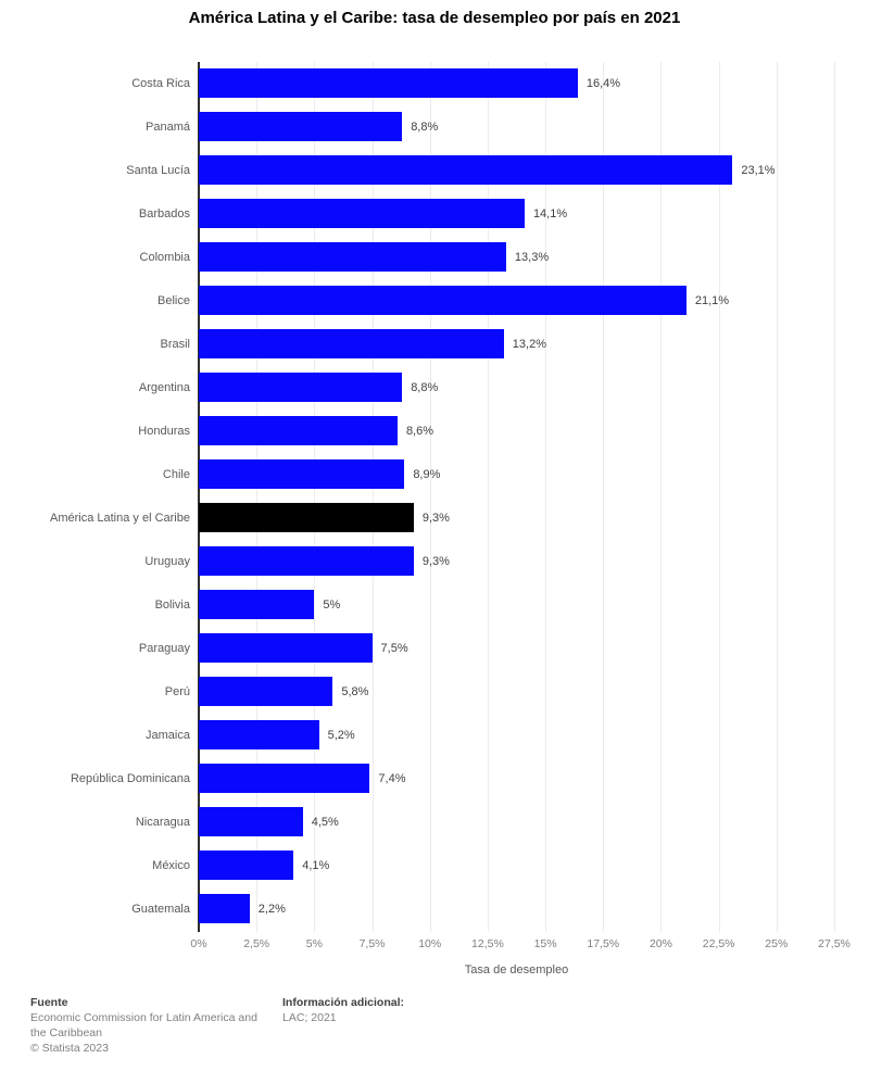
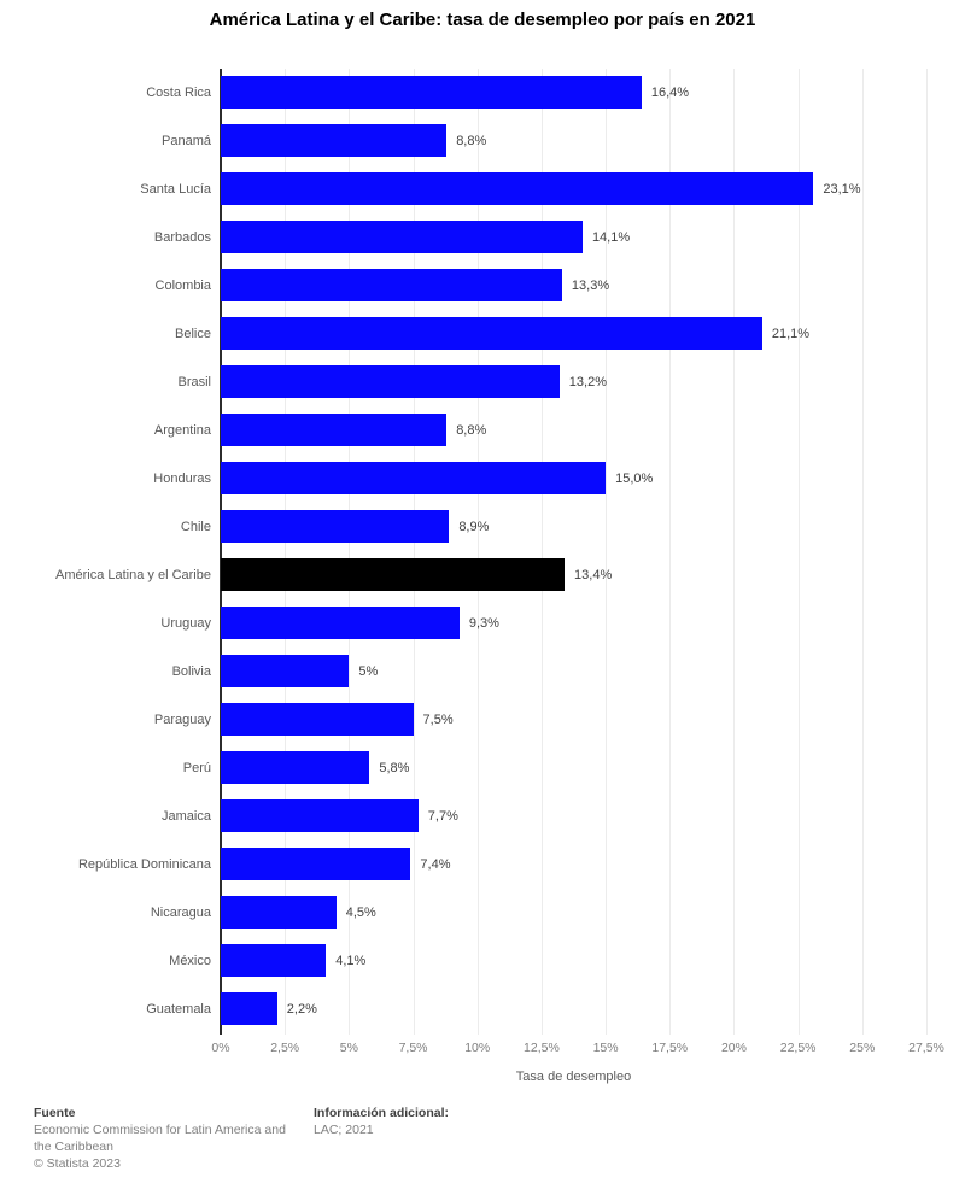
Honduras: 8,6% -> 15,0%
América Latina y el Caribe: 9,3% -> 13,4%
Jamaica: 5,2% -> 7,7%
